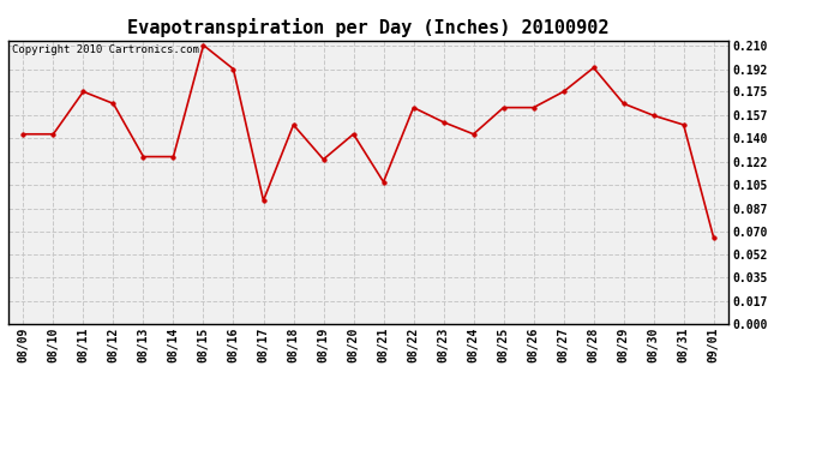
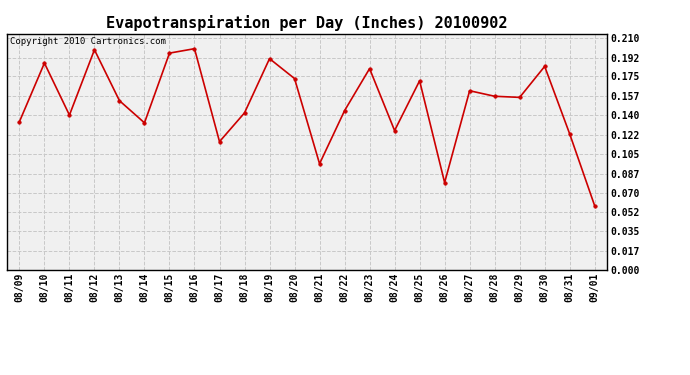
08/09: 0.143 -> 0.134
08/10: 0.143 -> 0.187
08/11: 0.175 -> 0.140
08/12: 0.166 -> 0.199
08/13: 0.126 -> 0.153
08/14: 0.126 -> 0.133
08/15: 0.210 -> 0.196
08/16: 0.192 -> 0.200
08/17: 0.093 -> 0.116
08/18: 0.150 -> 0.142
08/19: 0.124 -> 0.191
08/20: 0.143 -> 0.173
08/21: 0.107 -> 0.096
08/22: 0.163 -> 0.144
08/23: 0.152 -> 0.182
08/24: 0.143 -> 0.126
08/25: 0.163 -> 0.171
08/26: 0.163 -> 0.079
08/27: 0.175 -> 0.162
08/28: 0.193 -> 0.157
08/29: 0.166 -> 0.156
08/30: 0.157 -> 0.184
08/31: 0.150 -> 0.123
09/01: 0.065 -> 0.058
